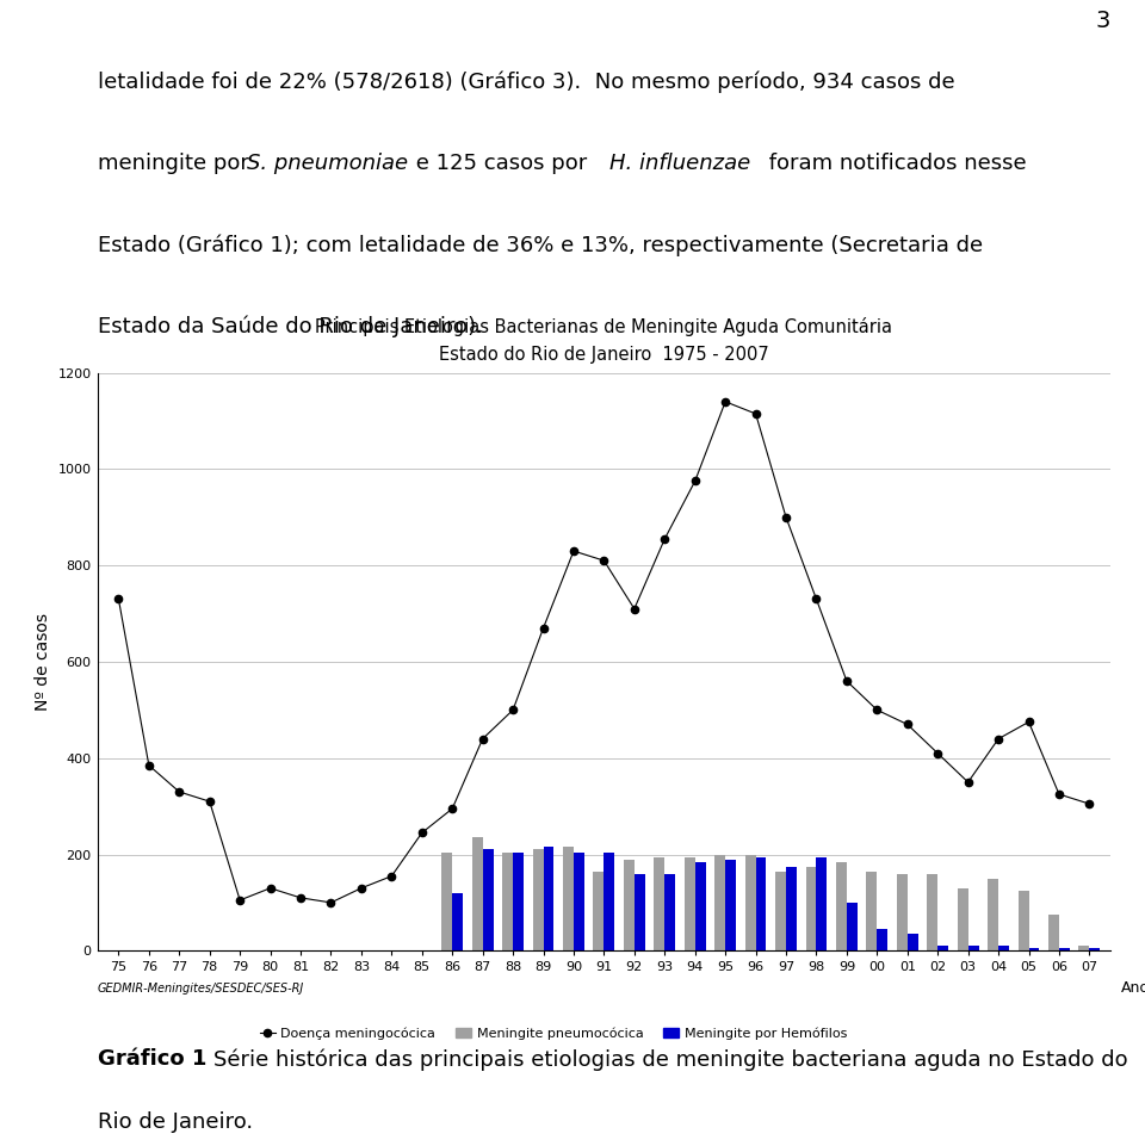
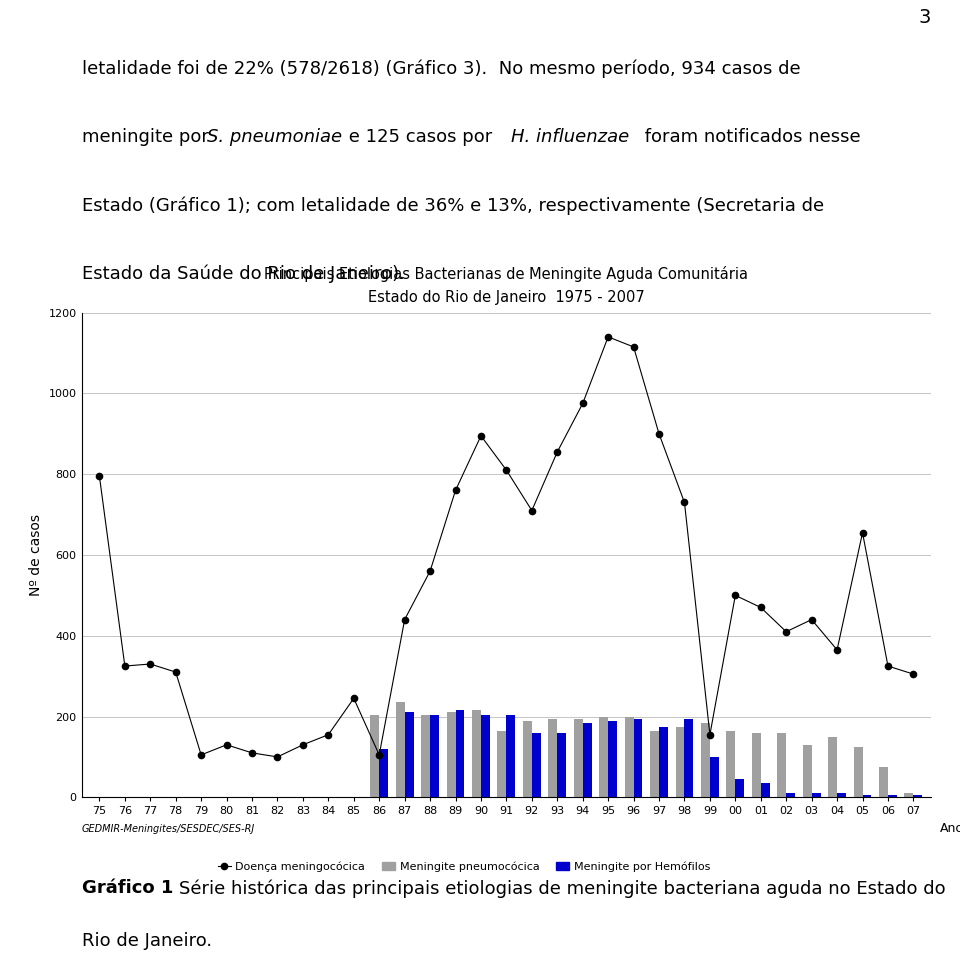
Doença meningocócica/75: 730 -> 795
Doença meningocócica/76: 385 -> 325
Doença meningocócica/86: 295 -> 105
Doença meningocócica/88: 500 -> 560
Doença meningocócica/89: 670 -> 760
Doença meningocócica/90: 830 -> 895
Doença meningocócica/99: 560 -> 155
Doença meningocócica/03: 350 -> 440
Doença meningocócica/04: 440 -> 365
Doença meningocócica/05: 475 -> 655
